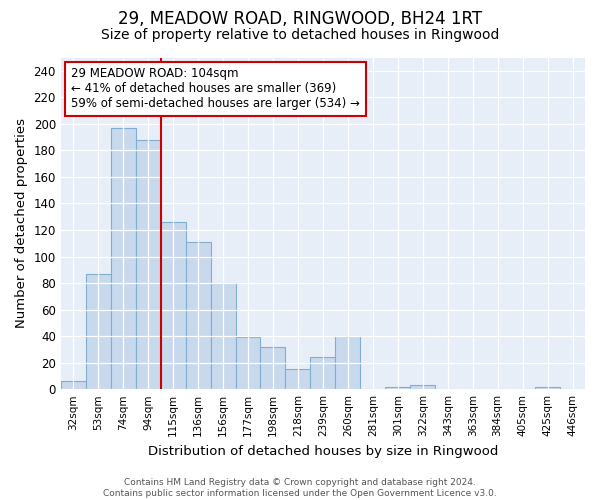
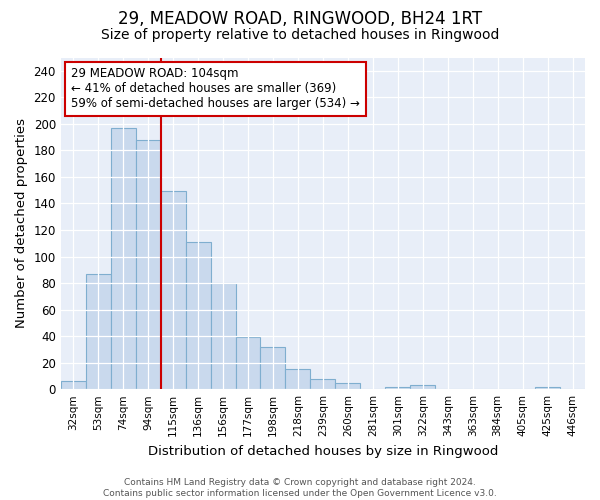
115sqm: 126 -> 149
239sqm: 24 -> 8
260sqm: 40 -> 5
